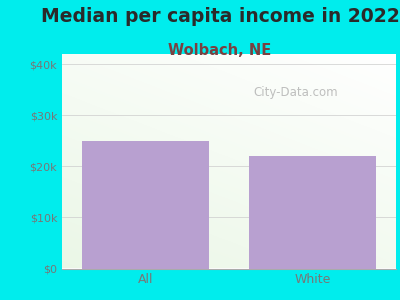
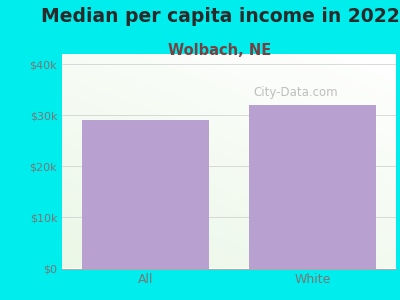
All: $25k -> $29k
White: $22k -> $32k
